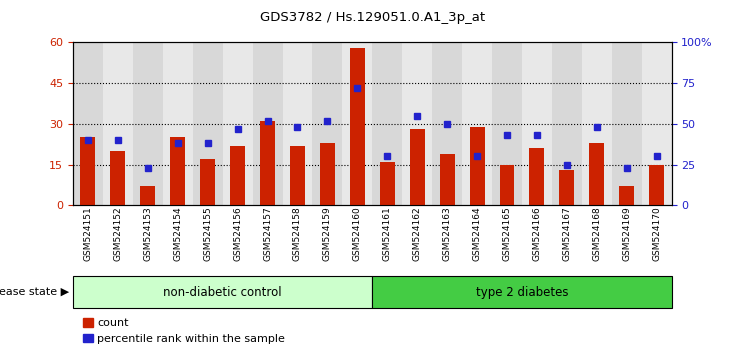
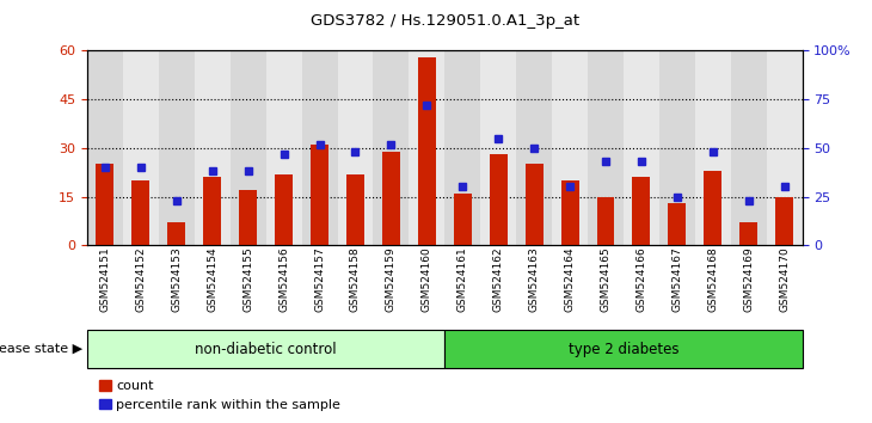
count/GSM524154: 25 -> 21
count/GSM524159: 23 -> 29
count/GSM524163: 19 -> 25
count/GSM524164: 29 -> 20
